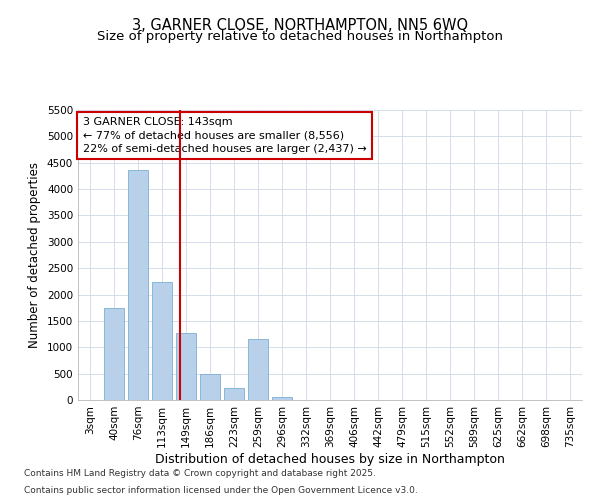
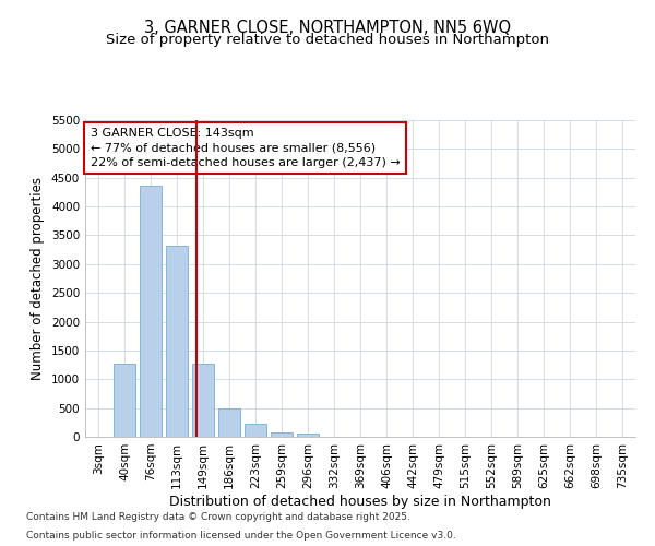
40sqm: 1740 -> 1270
113sqm: 2240 -> 3320
259sqm: 1160 -> 80
